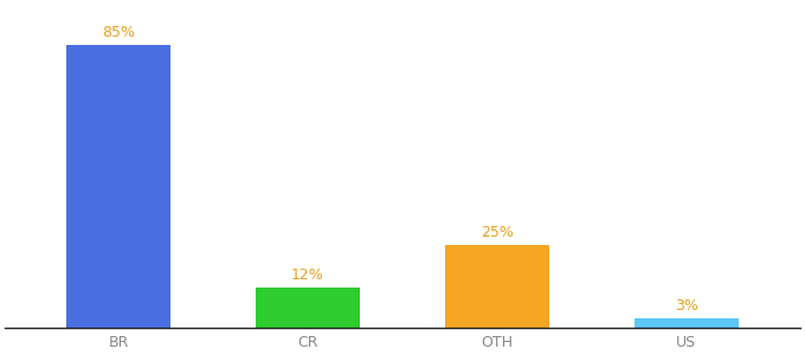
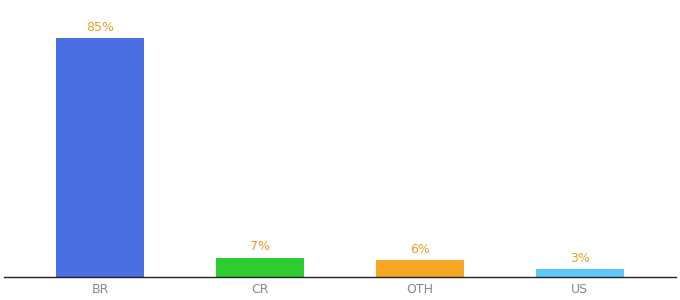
CR: 12% -> 7%
OTH: 25% -> 6%
